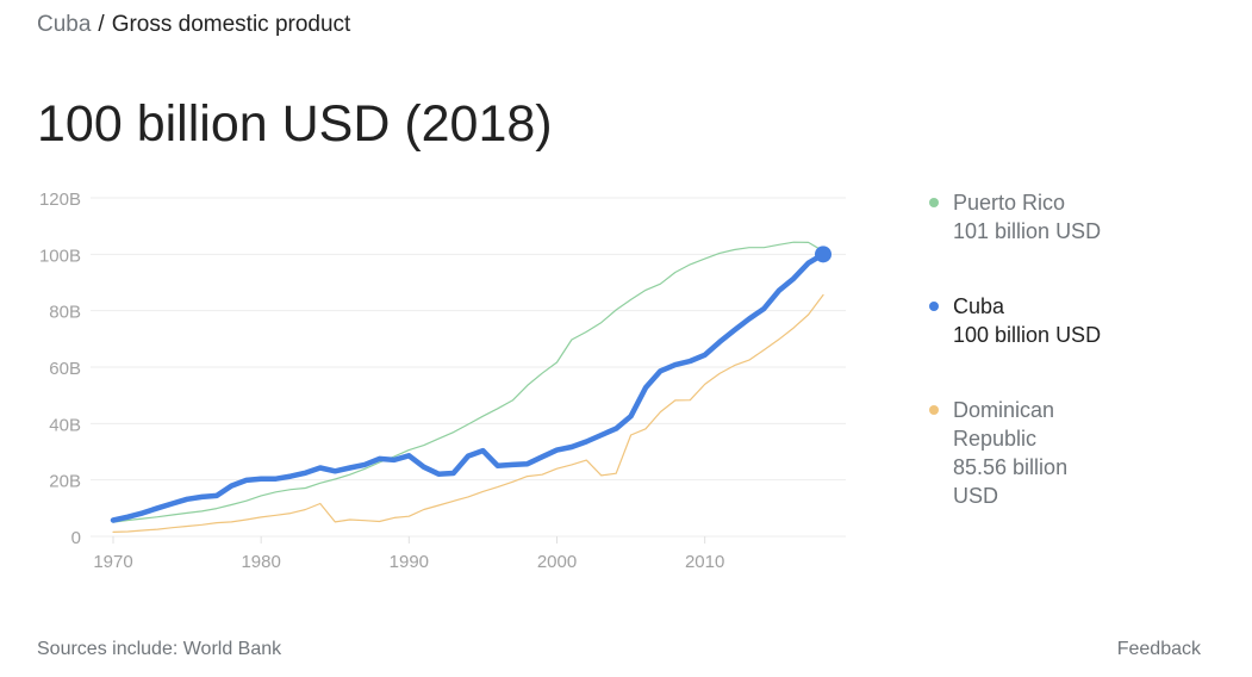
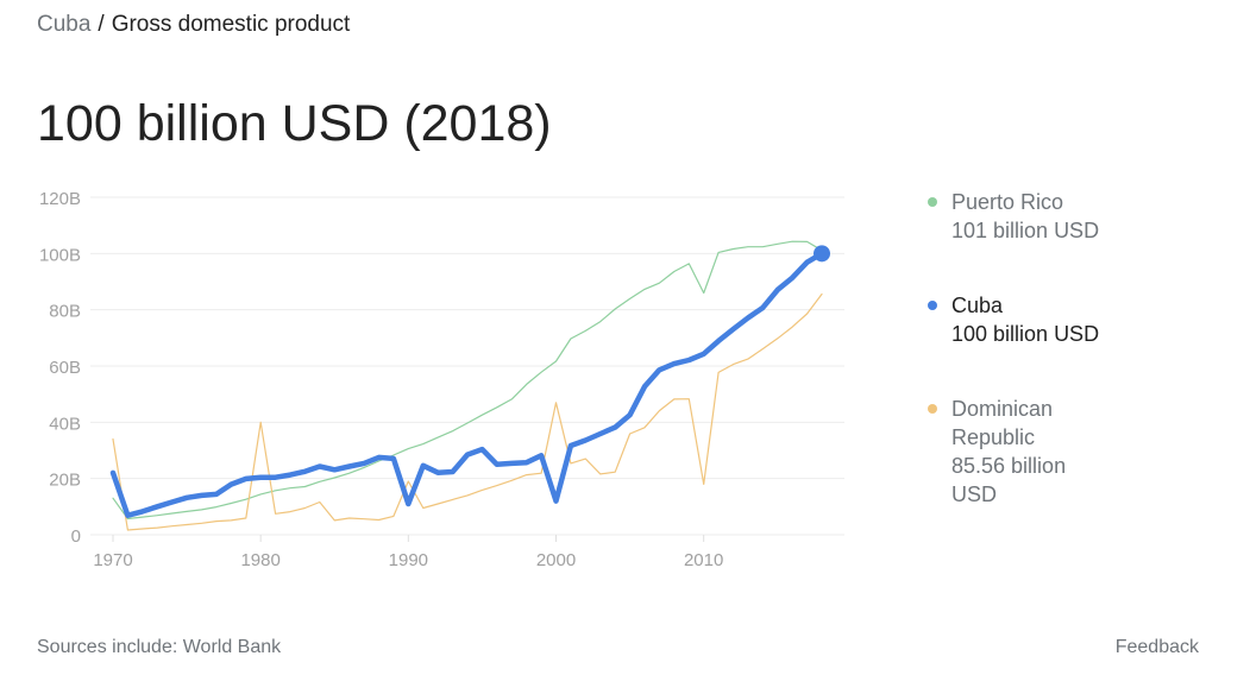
Puerto Rico/1970: 5B -> 13B
Cuba/1970: 6B -> 22B
Dominican Republic/1970: 2B -> 34B
Dominican Republic/1980: 7B -> 40B
Cuba/1990: 29B -> 11B
Dominican Republic/1990: 7B -> 19B
Cuba/2000: 31B -> 12B
Dominican Republic/2000: 24B -> 47B
Puerto Rico/2010: 98B -> 86B
Dominican Republic/2010: 54B -> 18B
